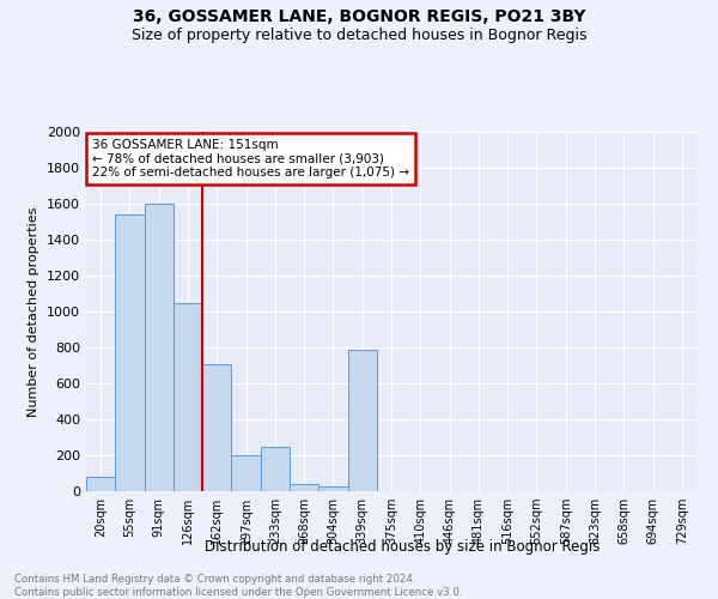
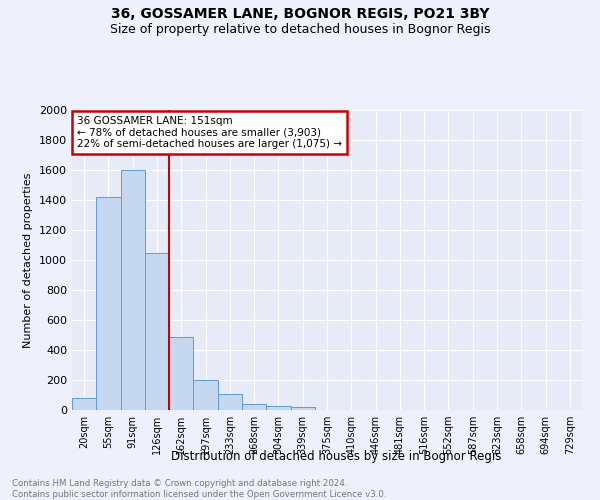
55sqm: 1540 -> 1420
162sqm: 710 -> 490
233sqm: 250 -> 110
339sqm: 790 -> 20
